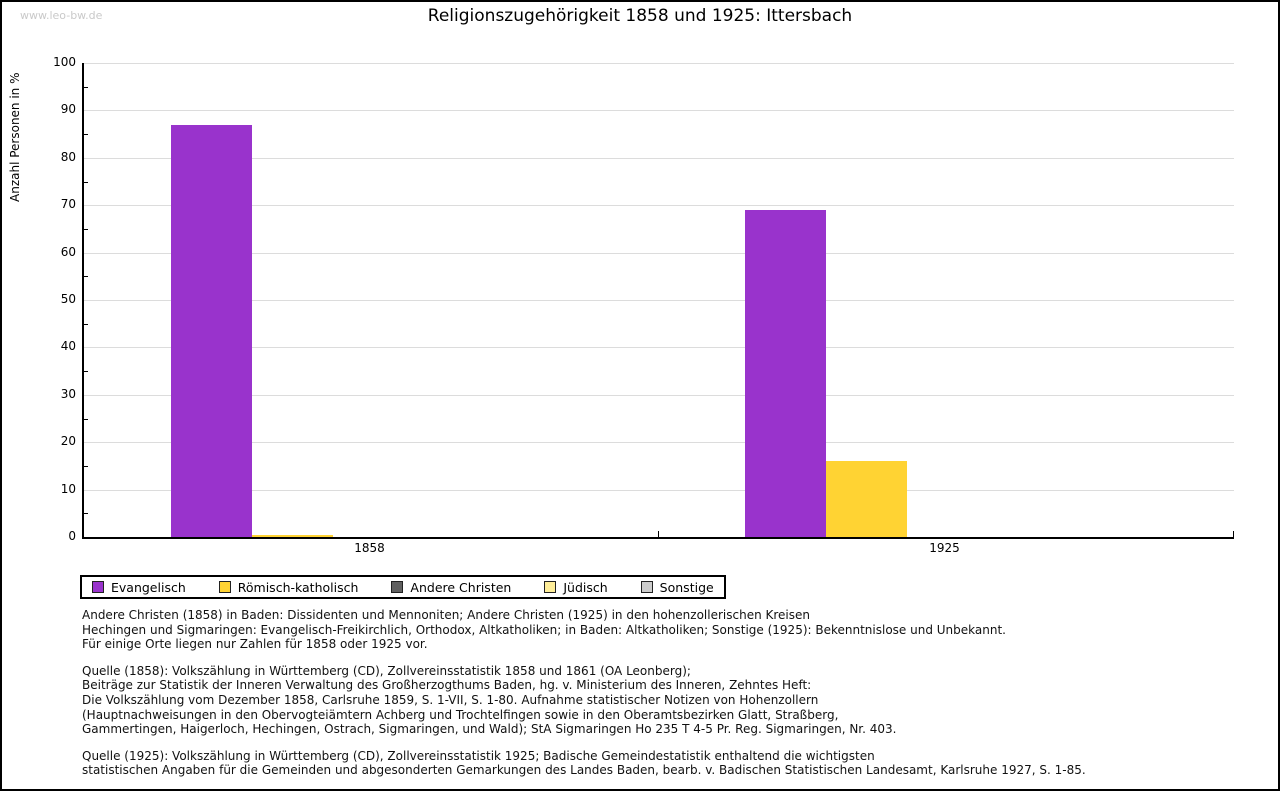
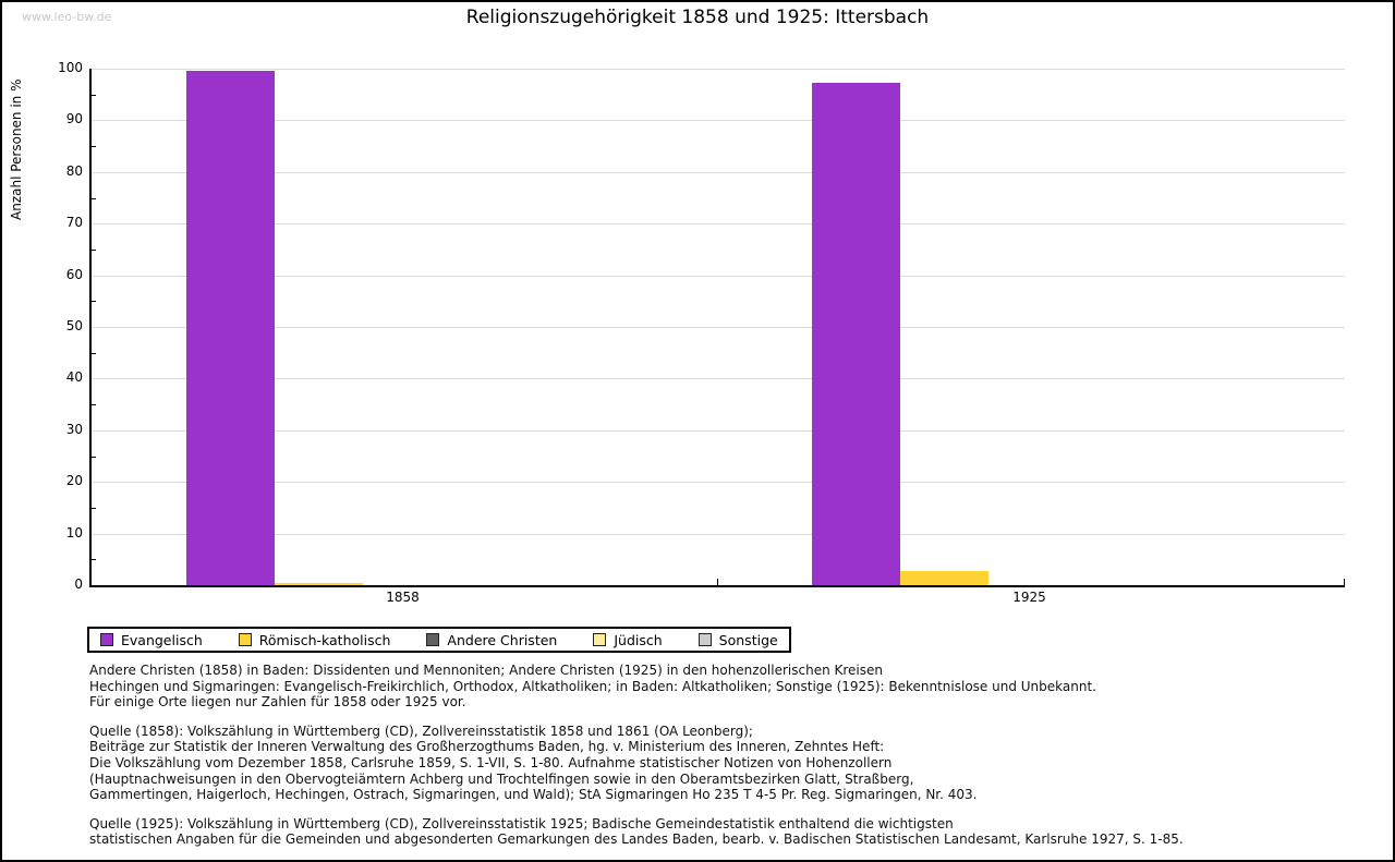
Evangelisch/1858: 87 -> 100
Evangelisch/1925: 69 -> 97
Römisch-katholisch/1925: 16 -> 3
